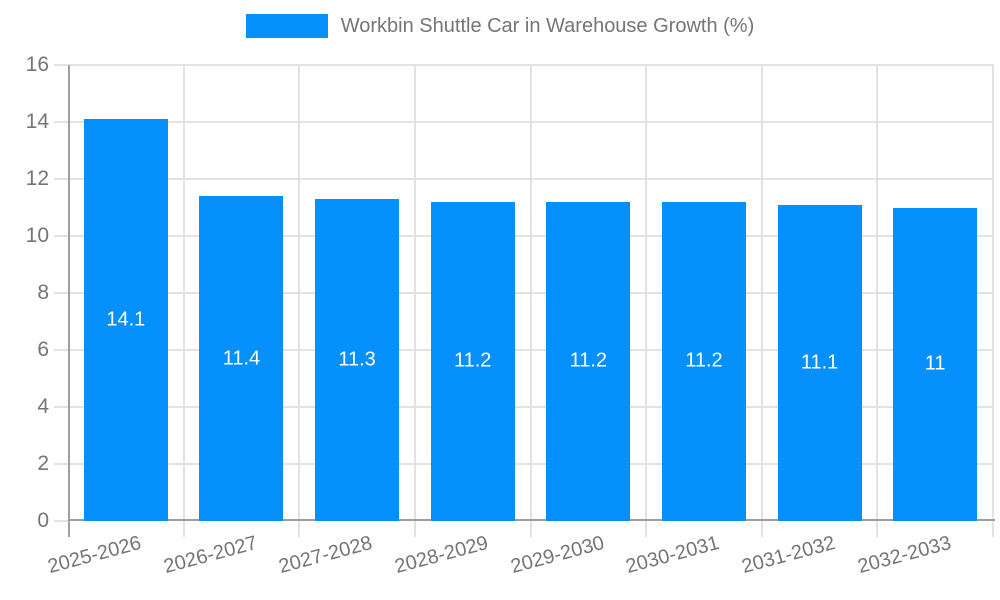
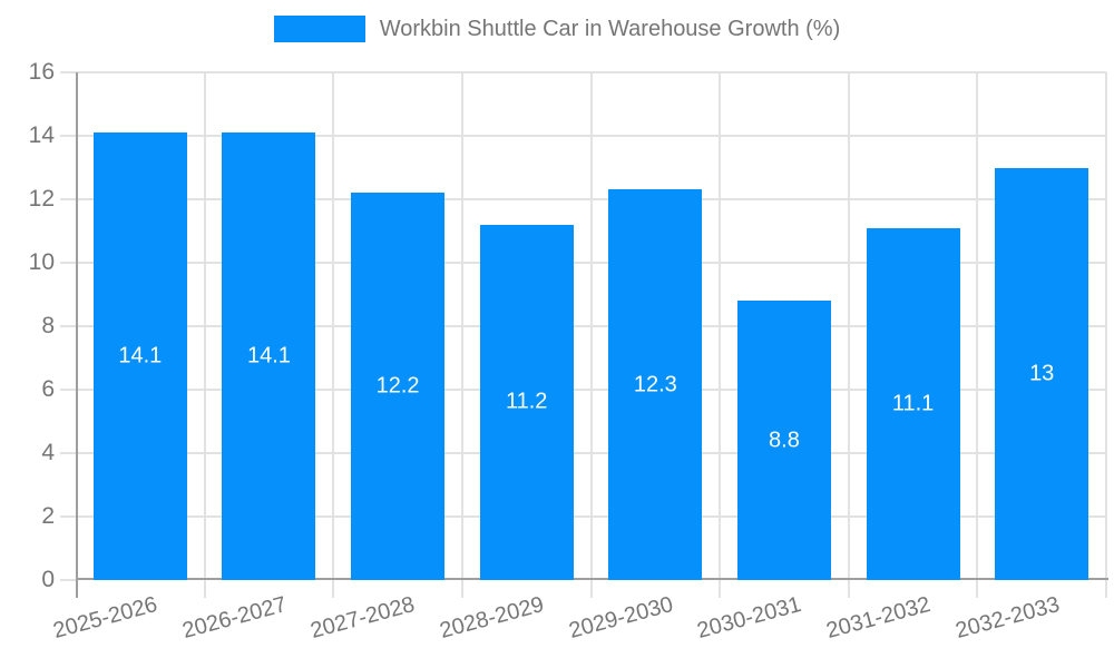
2026-2027: 11.4 -> 14.1
2027-2028: 11.3 -> 12.2
2029-2030: 11.2 -> 12.3
2030-2031: 11.2 -> 8.8
2032-2033: 11 -> 13
